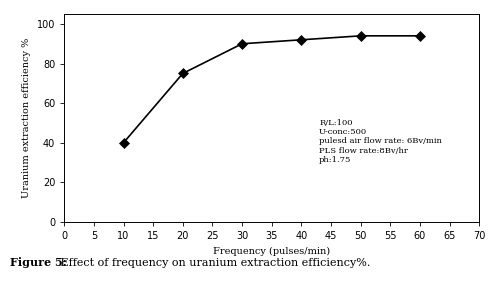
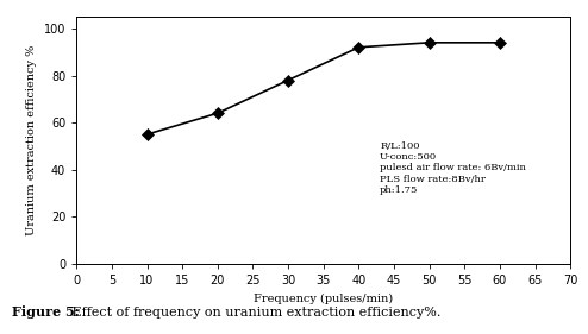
10: 40 -> 55
20: 75 -> 64
30: 90 -> 78
